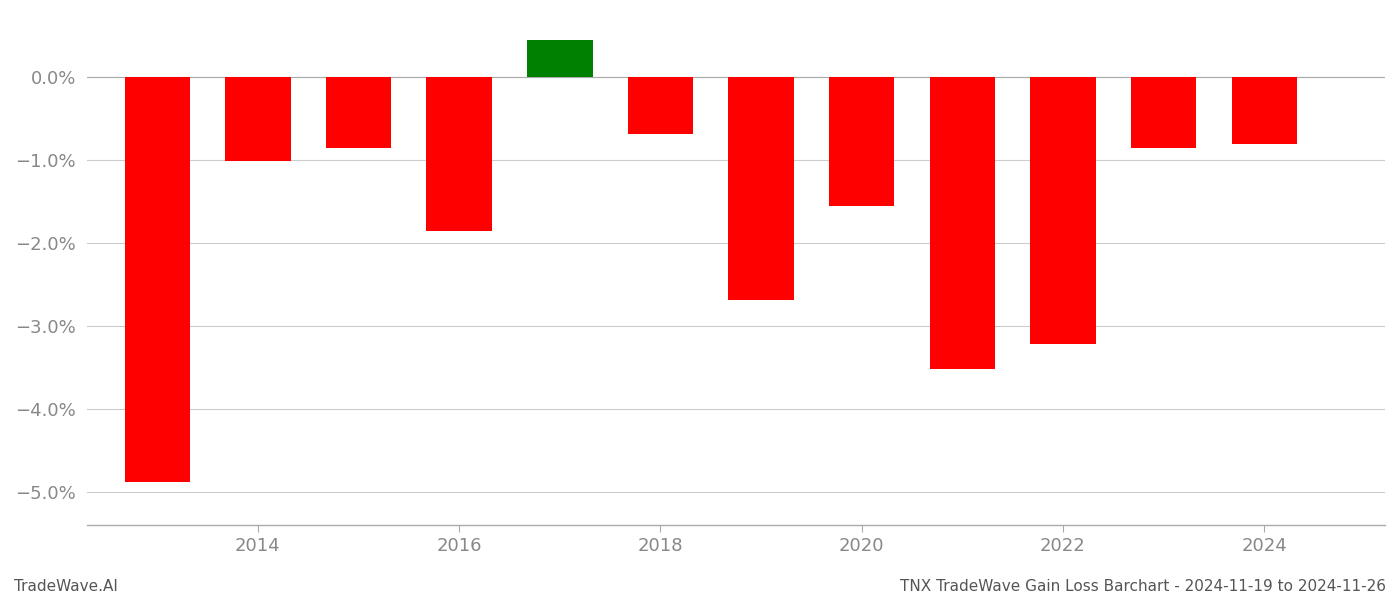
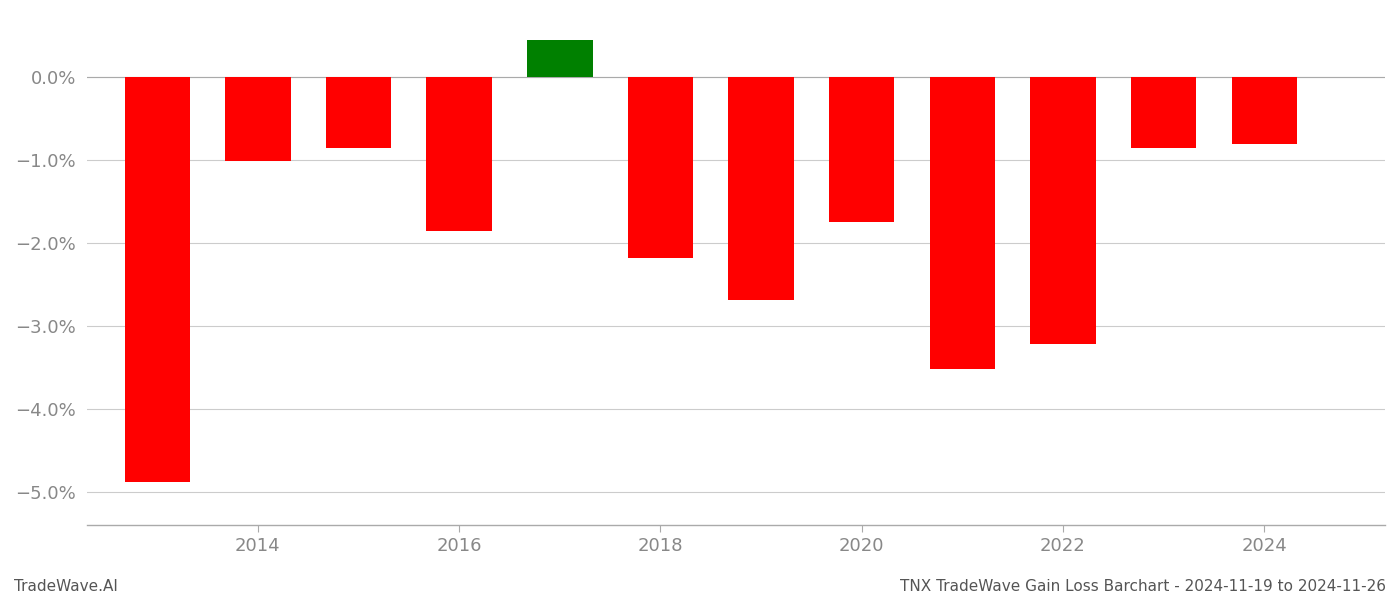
2018: -0.68% -> -2.18%
2020: -1.55% -> -1.74%
